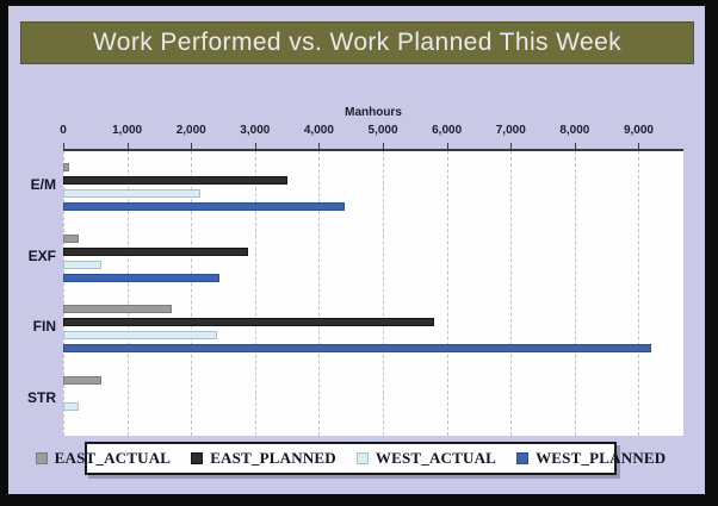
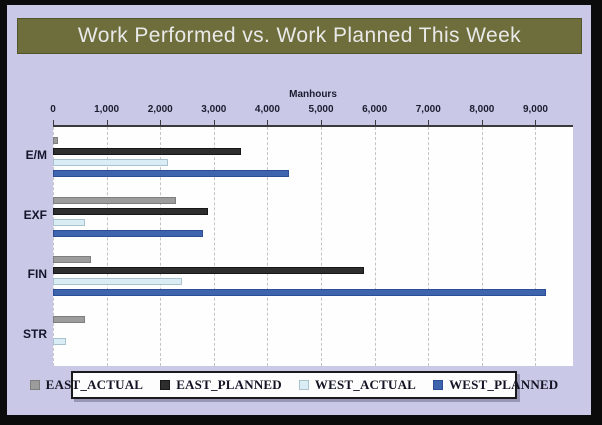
EAST_ACTUAL/EXF: 200 -> 2300
WEST_PLANNED/EXF: 2400 -> 2800
EAST_ACTUAL/FIN: 1700 -> 700
